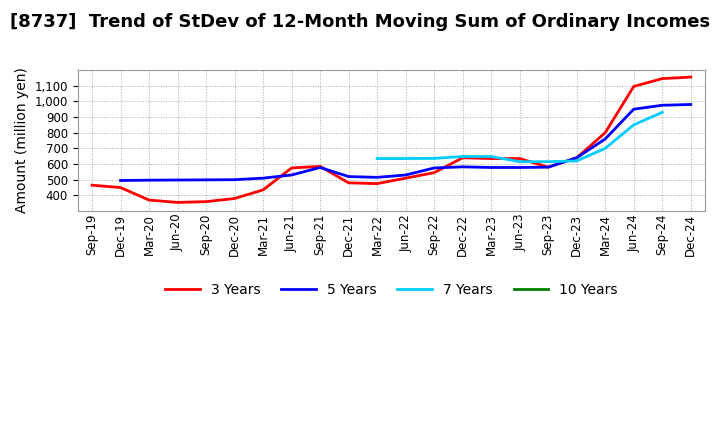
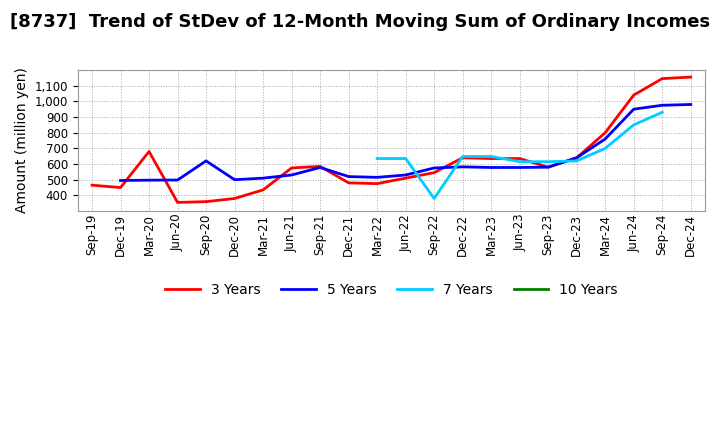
3 Years/Mar-20: 370 -> 680
5 Years/Sep-20: 500 -> 620
7 Years/Sep-22: 640 -> 380
3 Years/Jun-24: 1,100 -> 1,040
